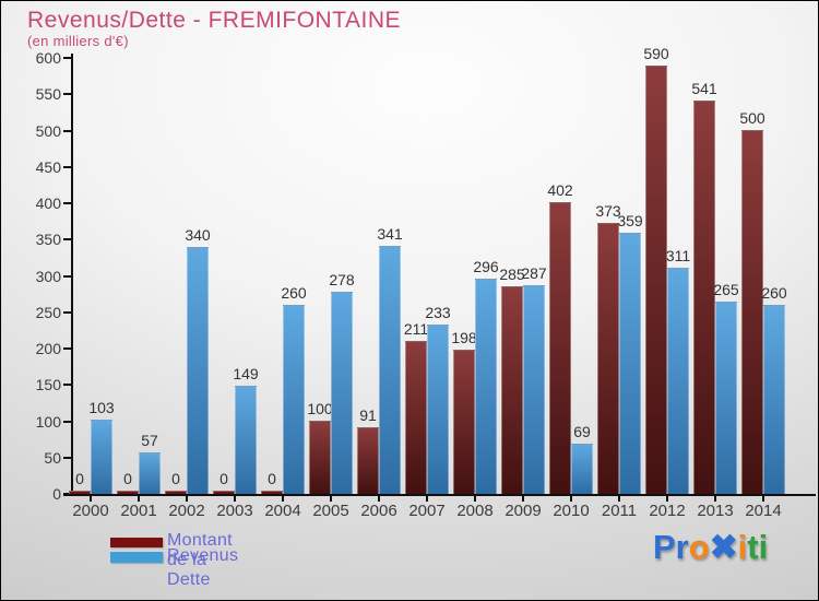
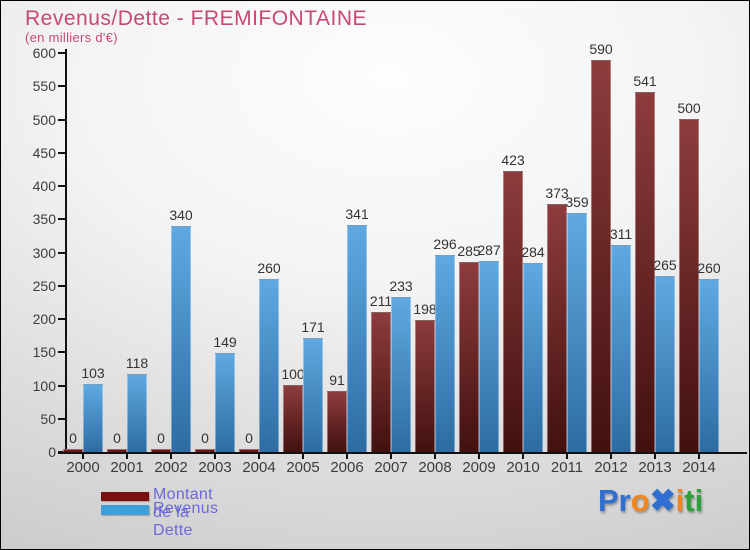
Revenus/2001: 57 -> 118
Revenus/2005: 278 -> 171
Montant de la Dette/2010: 402 -> 423
Revenus/2010: 69 -> 284
